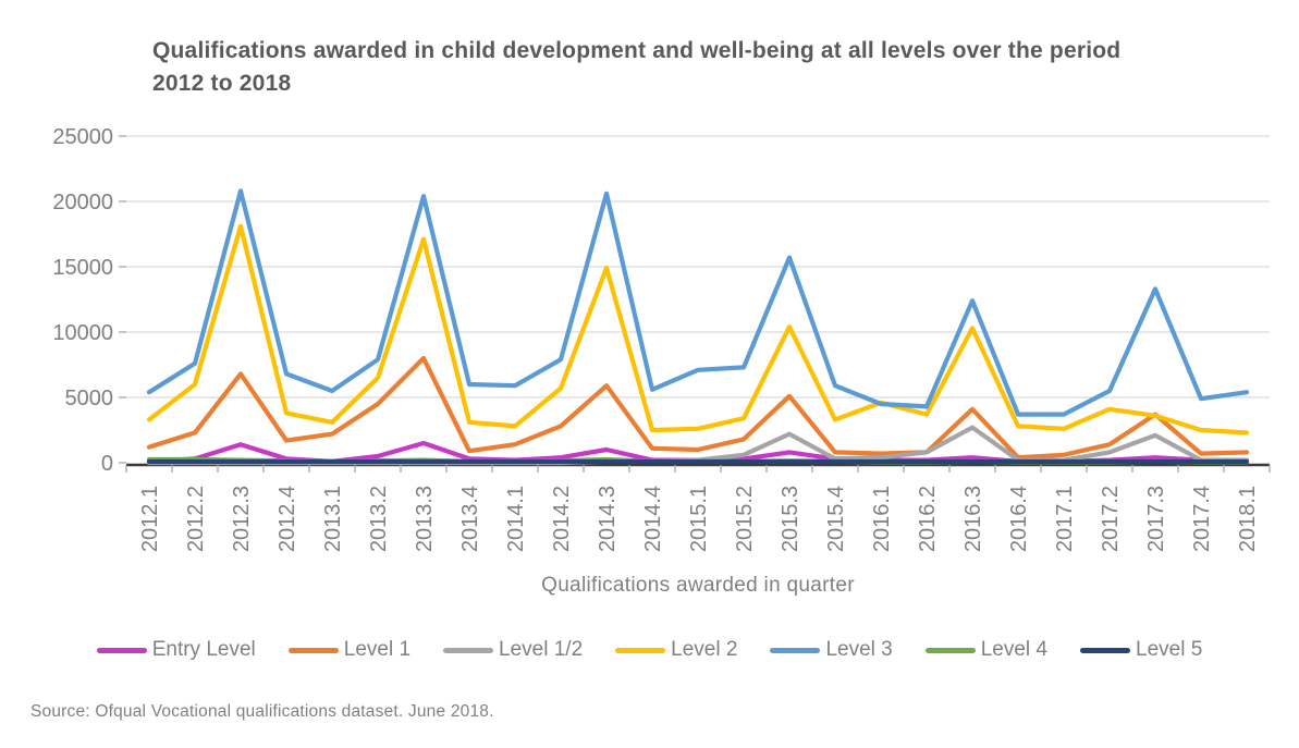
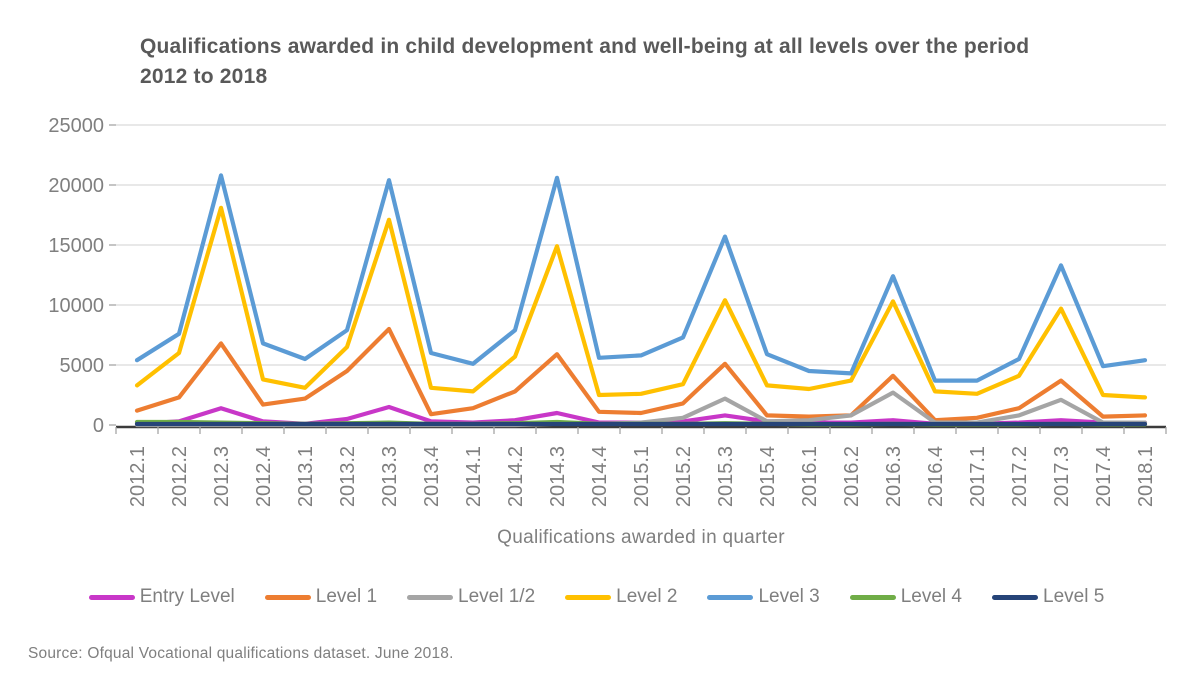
Level 3/2014.1: 5900 -> 5100
Level 3/2015.1: 7100 -> 5800
Level 2/2016.1: 4600 -> 3000
Level 2/2017.3: 3600 -> 9700
